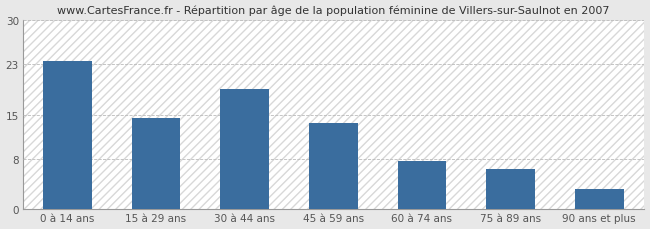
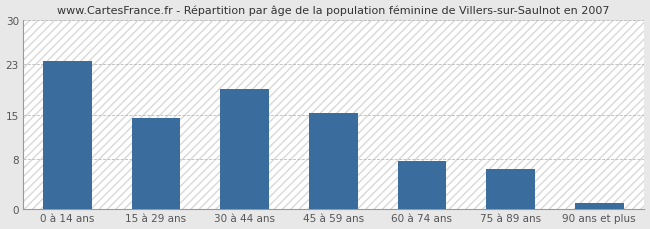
45 à 59 ans: 13.6 -> 15.2
90 ans et plus: 3.2 -> 1.0
